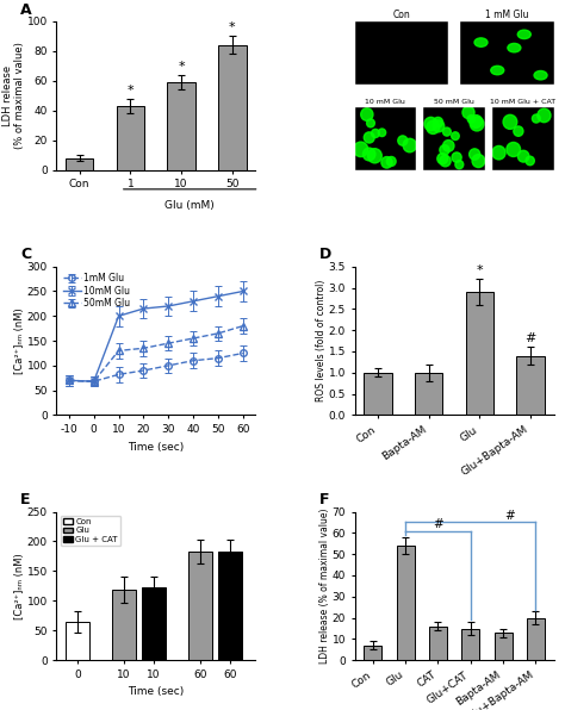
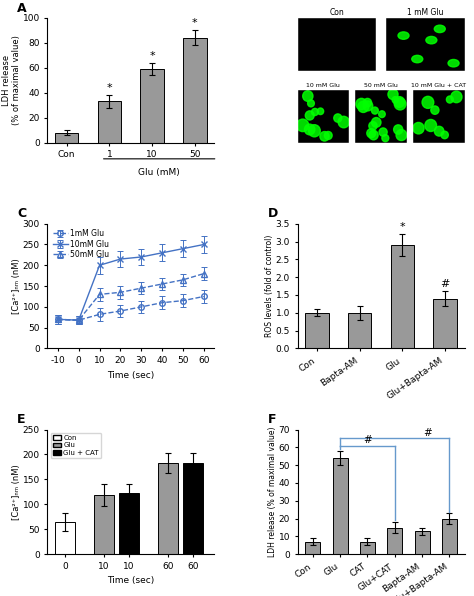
1: 43 -> 33
CAT: 16 -> 7
